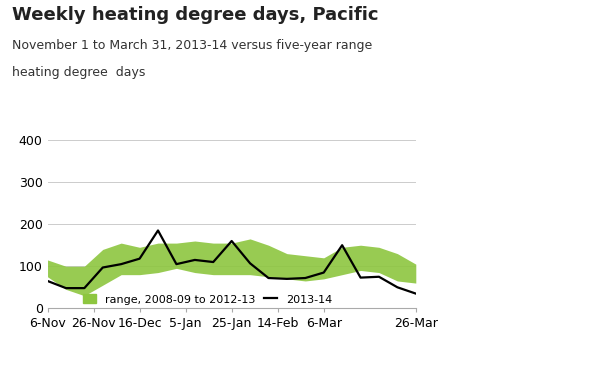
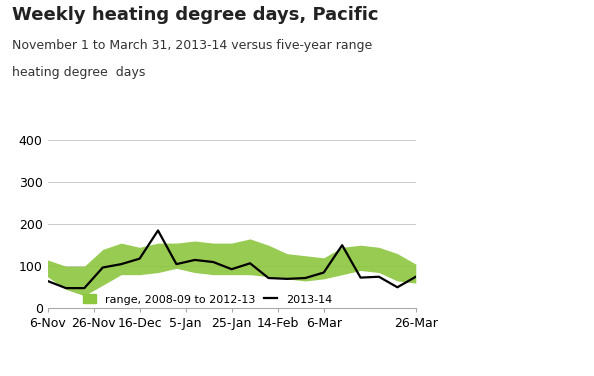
2013-14/25-Jan: 160 -> 93
2013-14/26-Mar: 35 -> 75
